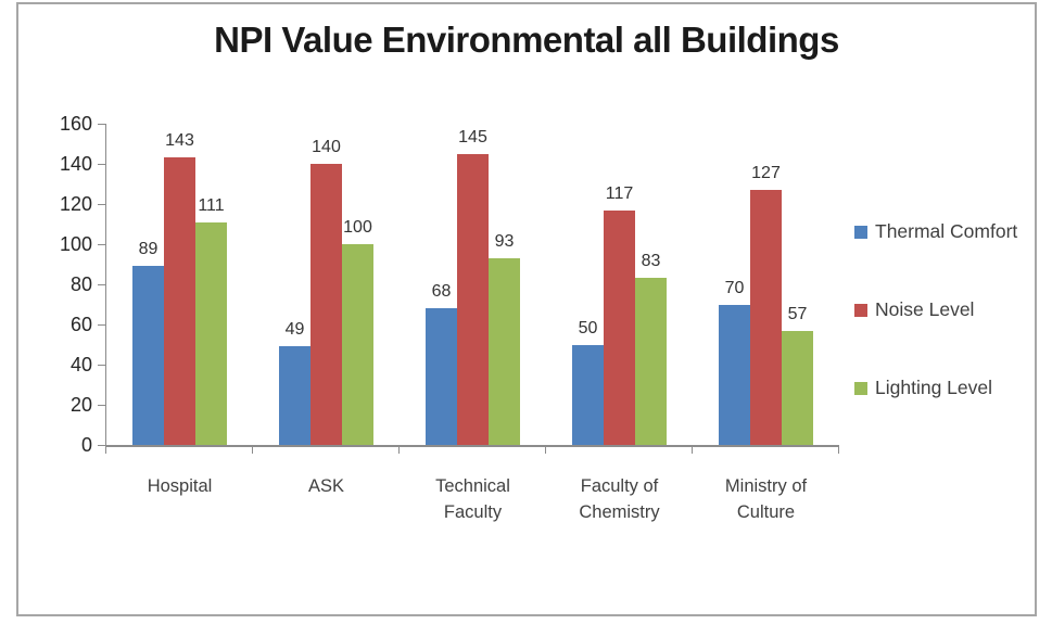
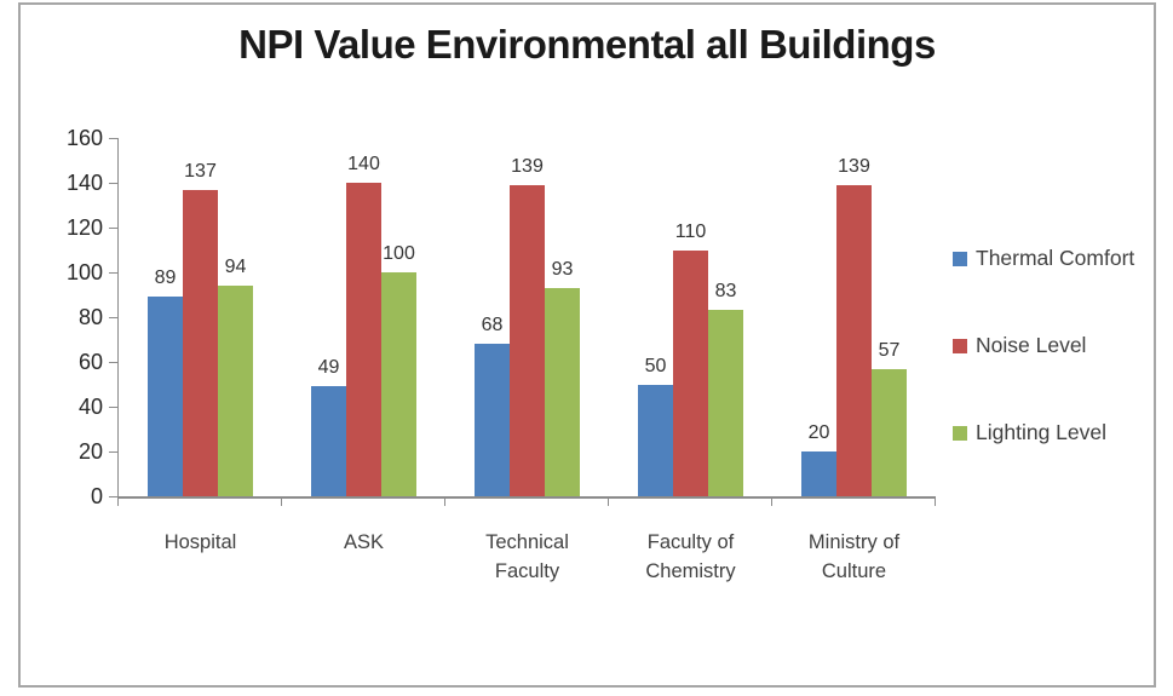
Noise Level/Hospital: 143 -> 137
Lighting Level/Hospital: 111 -> 94
Noise Level/Technical Faculty: 145 -> 139
Noise Level/Faculty of Chemistry: 117 -> 110
Thermal Comfort/Ministry of Culture: 70 -> 20
Noise Level/Ministry of Culture: 127 -> 139
